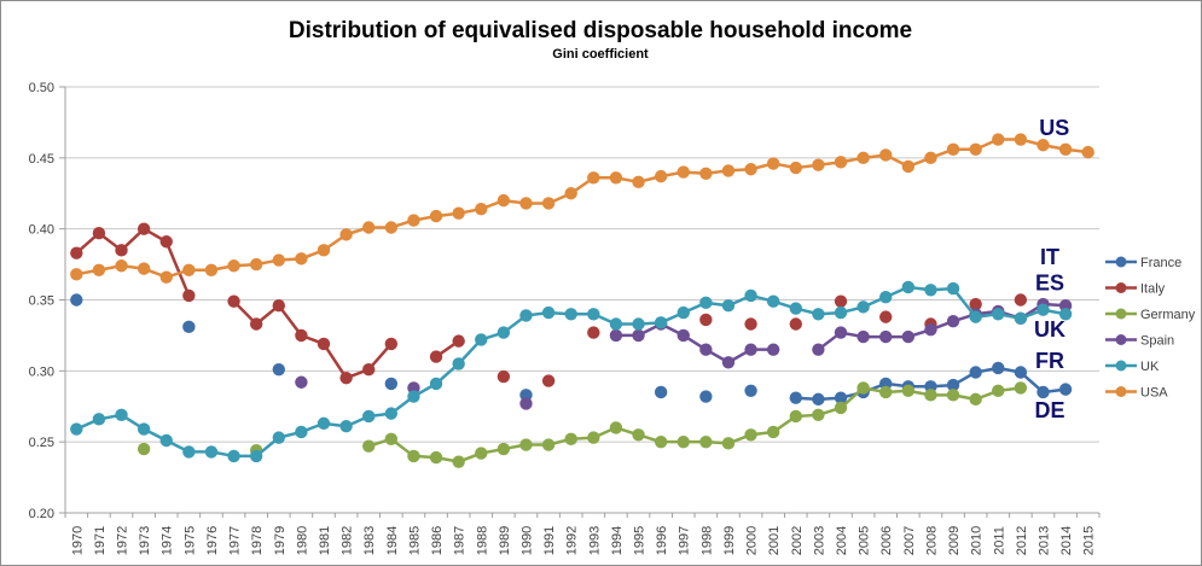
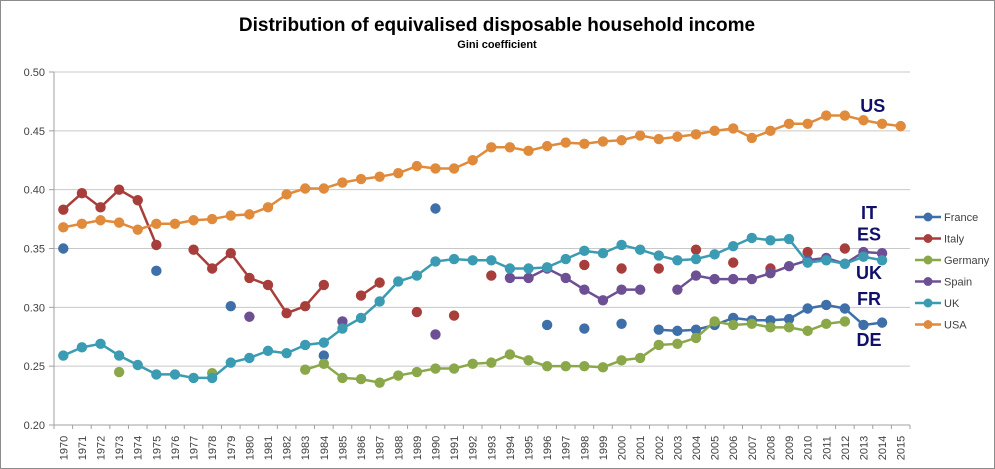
France/1984: 0.291 -> 0.259
France/1990: 0.283 -> 0.384
